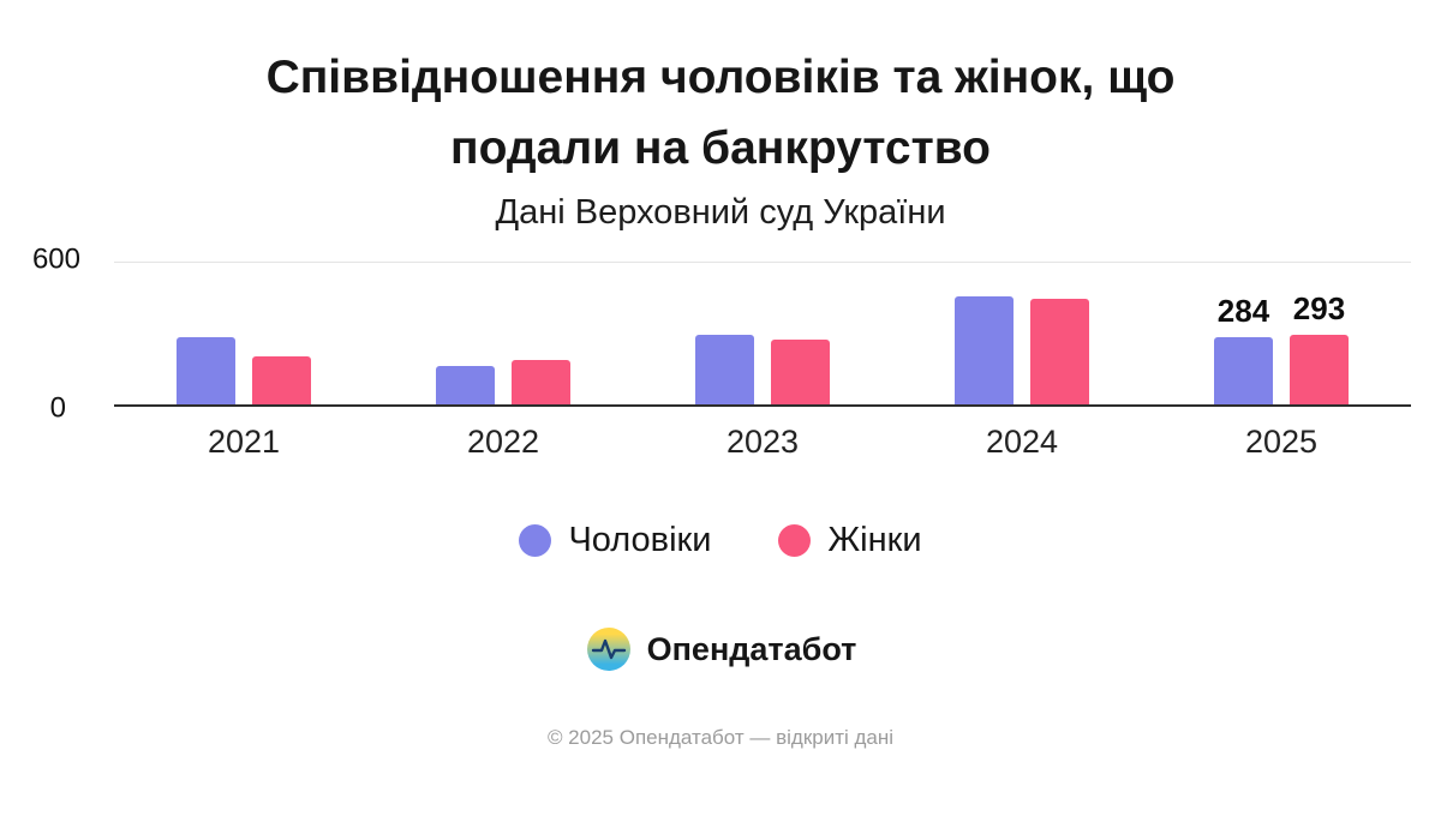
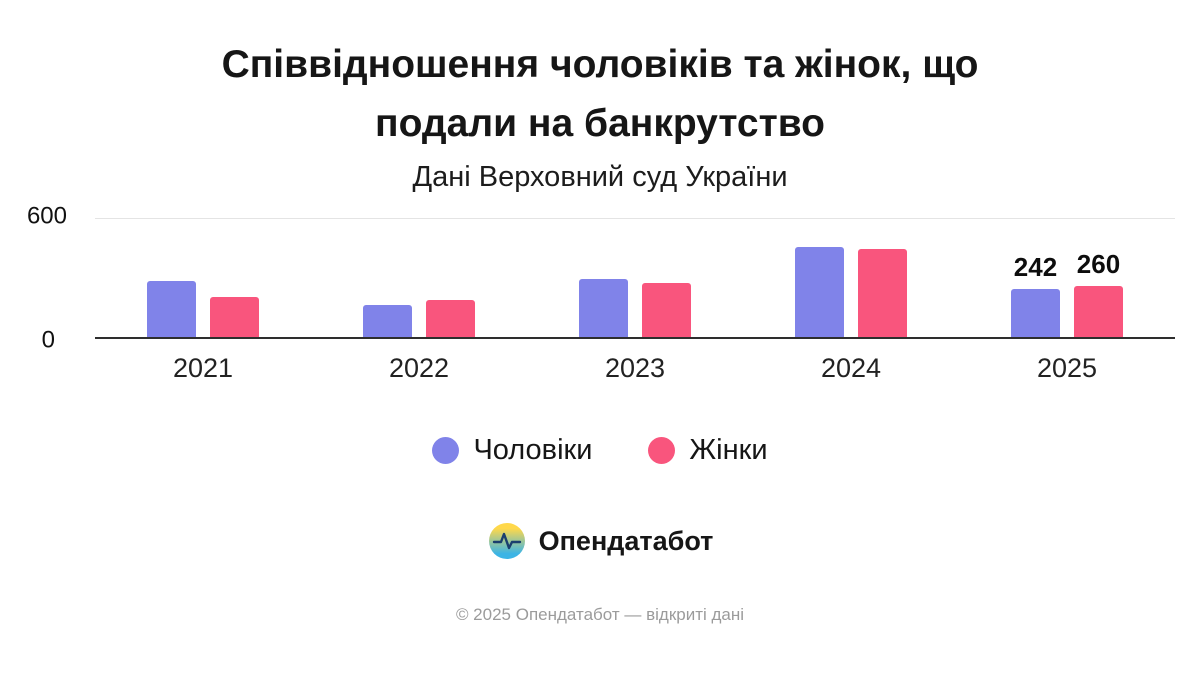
Чоловіки/2025: 284 -> 242
Жінки/2025: 293 -> 260
